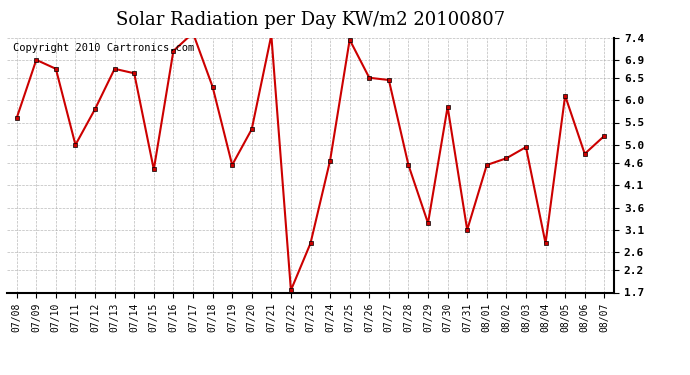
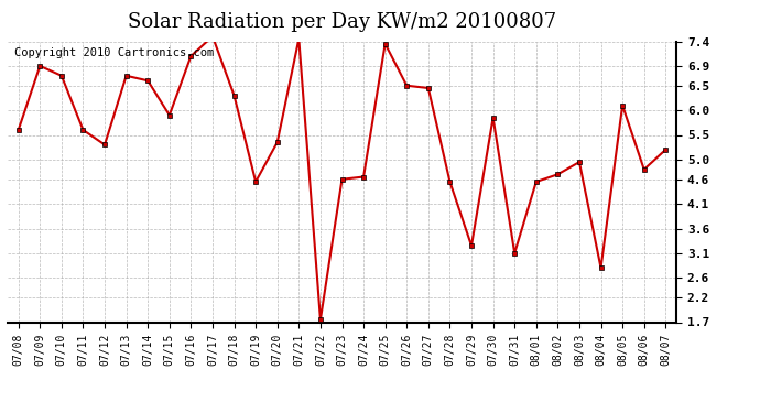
07/11: 5.00 -> 5.60
07/12: 5.80 -> 5.30
07/15: 4.45 -> 5.90
07/23: 2.80 -> 4.60
